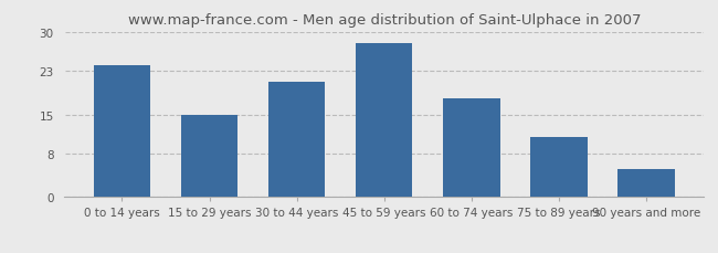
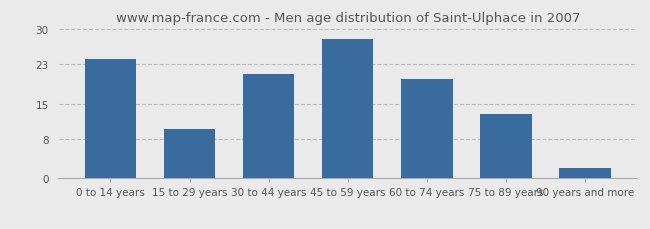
15 to 29 years: 15 -> 10
60 to 74 years: 18 -> 20
75 to 89 years: 11 -> 13
90 years and more: 5 -> 2
